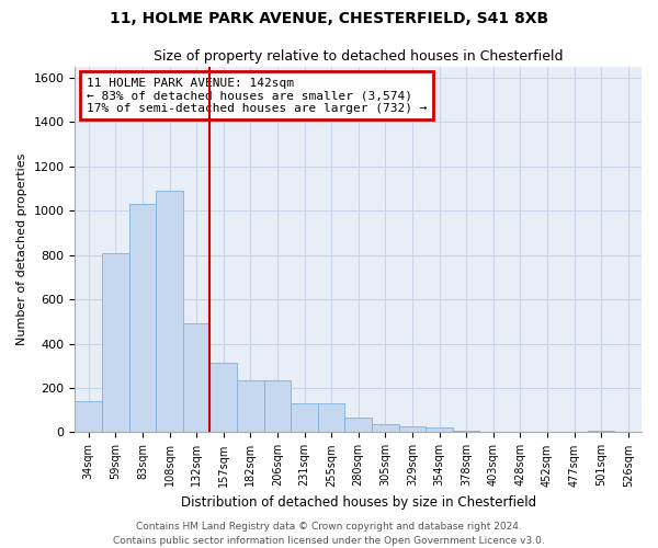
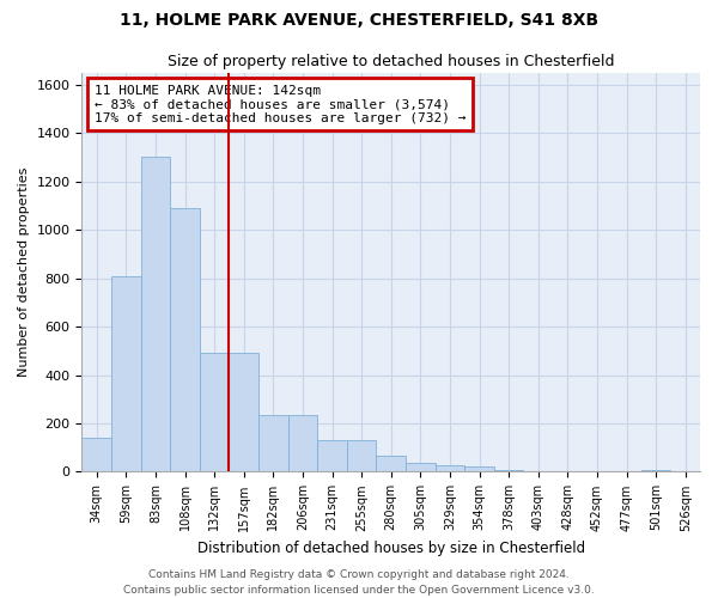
83sqm: 1030 -> 1300
157sqm: 315 -> 490
